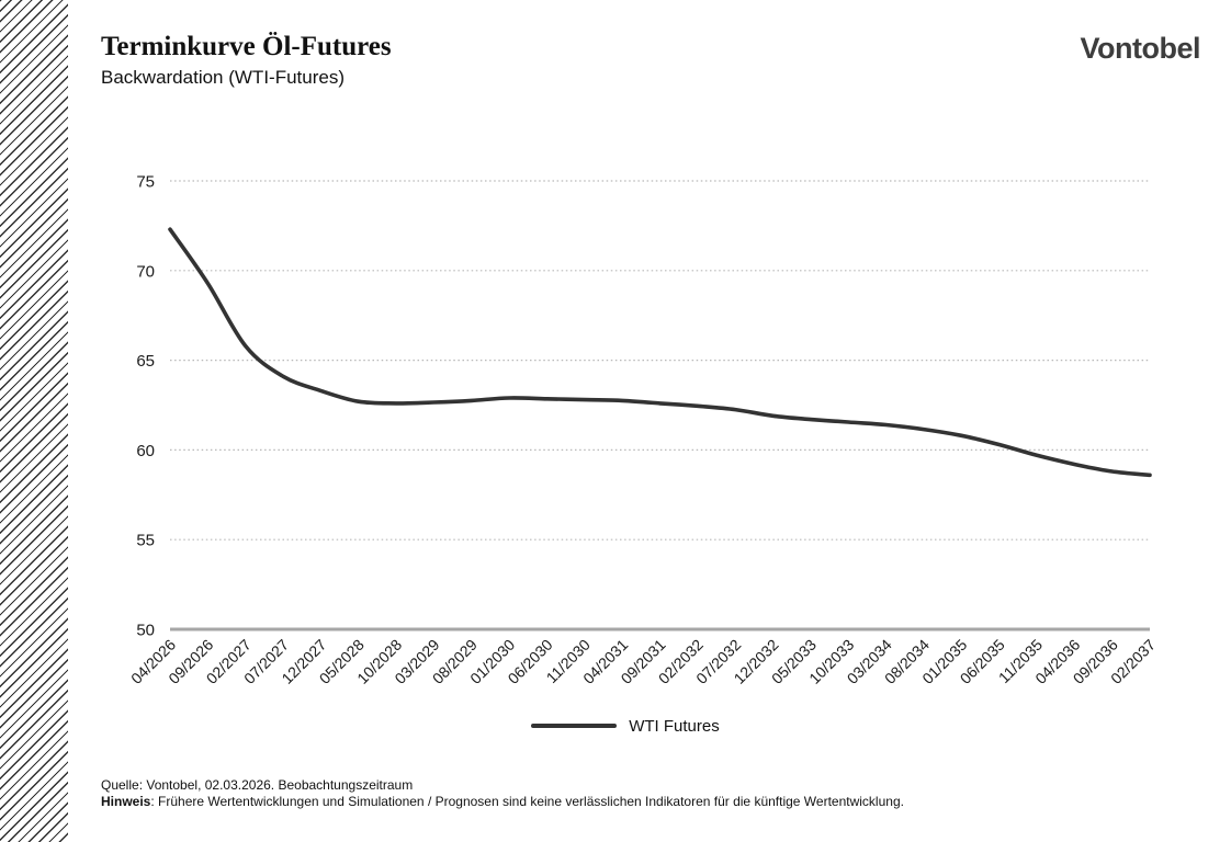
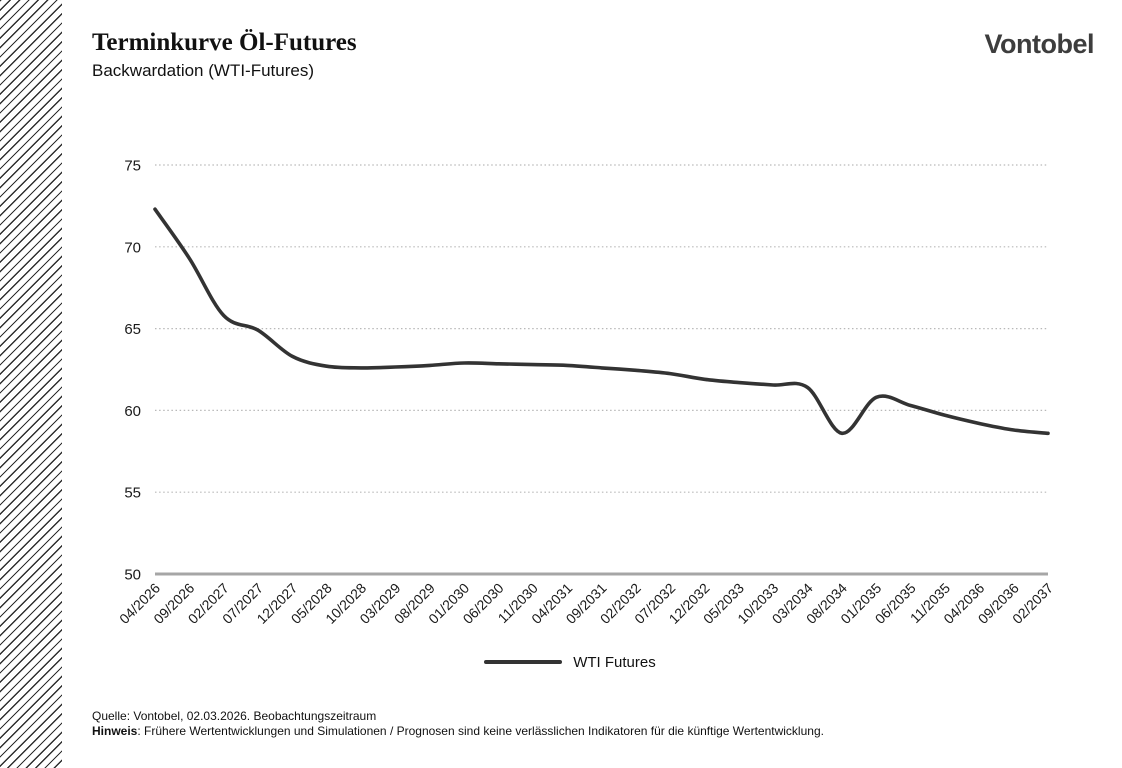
07/2027: 64.1 -> 64.9
08/2034: 61.1 -> 58.6
